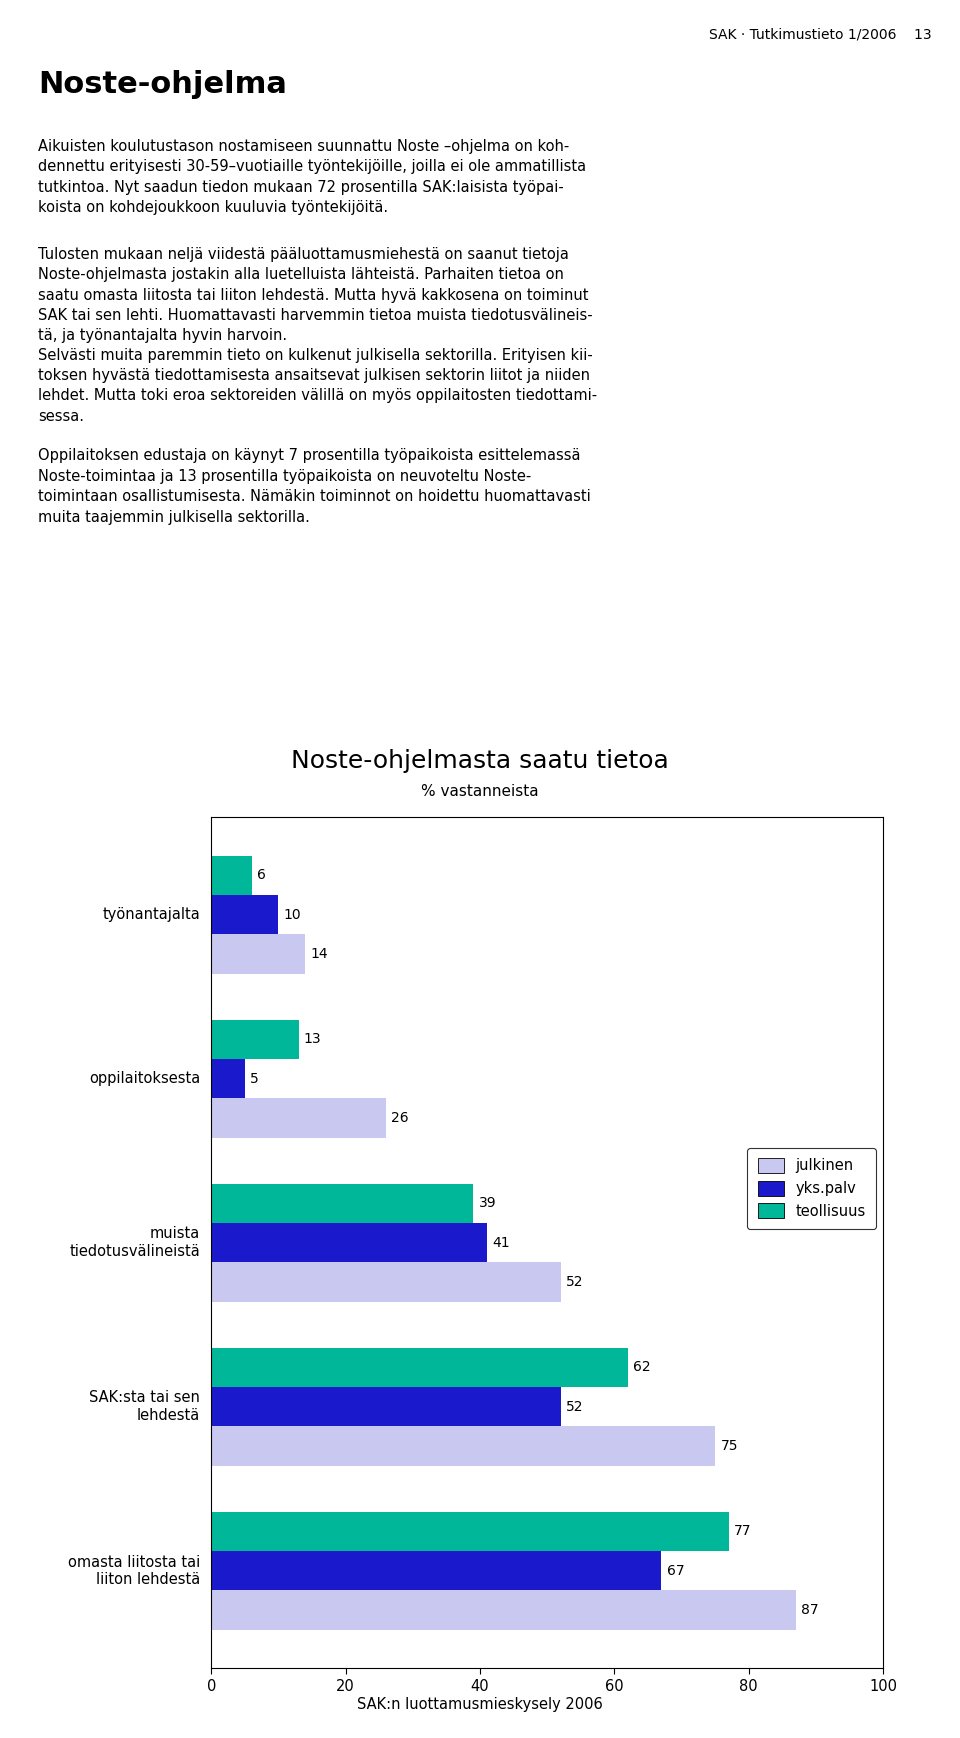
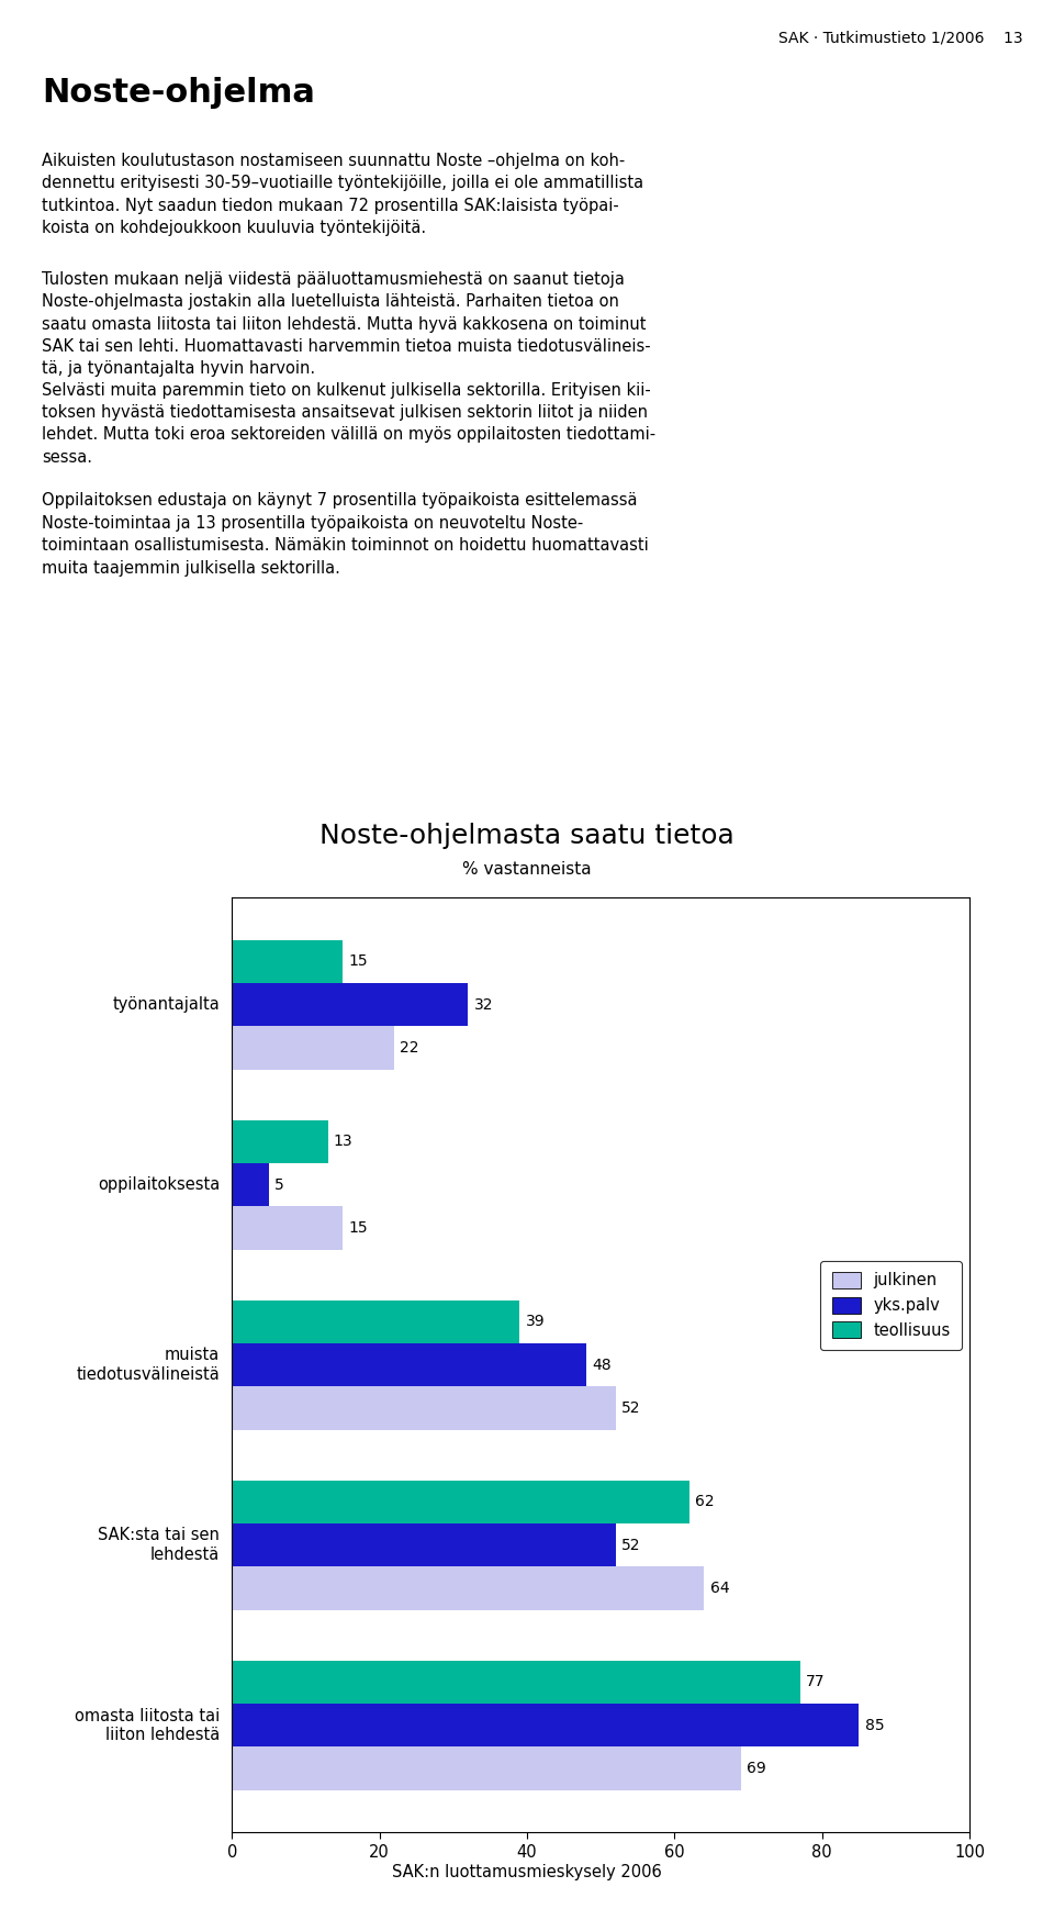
teollisuus/työnantajalta: 6 -> 15
yks.palv/työnantajalta: 10 -> 32
julkinen/työnantajalta: 14 -> 22
julkinen/oppilaitoksesta: 26 -> 15
yks.palv/muista tiedotusvälineistä: 41 -> 48
julkinen/SAK:sta tai sen lehdestä: 75 -> 64
yks.palv/omasta liitosta tai liiton lehdestä: 67 -> 85
julkinen/omasta liitosta tai liiton lehdestä: 87 -> 69
